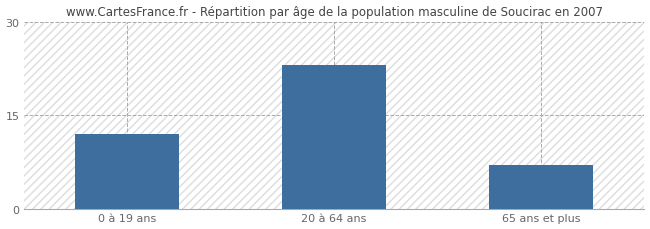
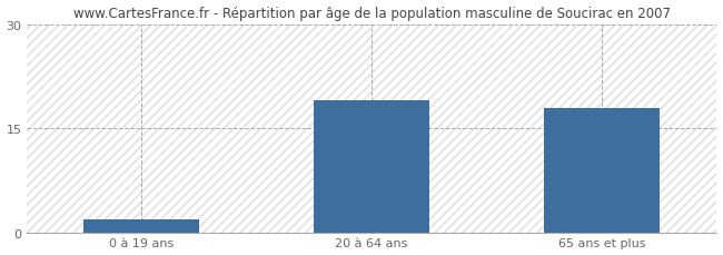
0 à 19 ans: 12 -> 2
20 à 64 ans: 23 -> 19
65 ans et plus: 7 -> 18
